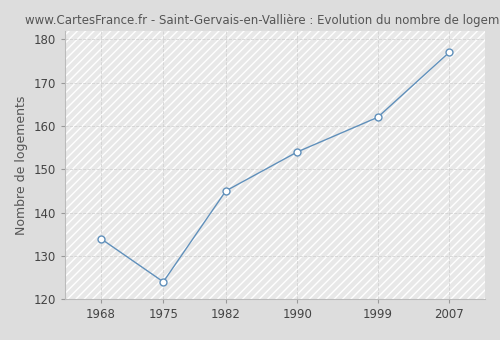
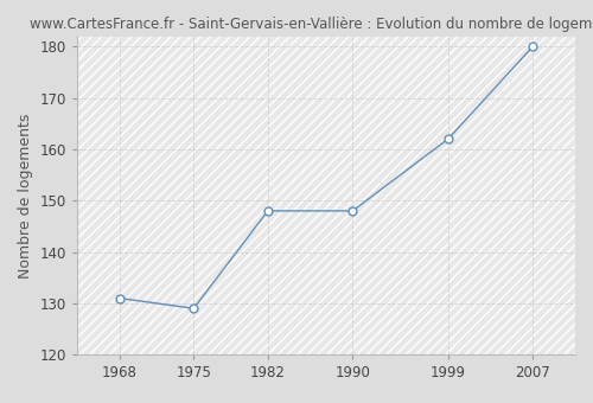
1968: 134 -> 131
1975: 124 -> 129
1982: 145 -> 148
1990: 154 -> 148
2007: 177 -> 180
